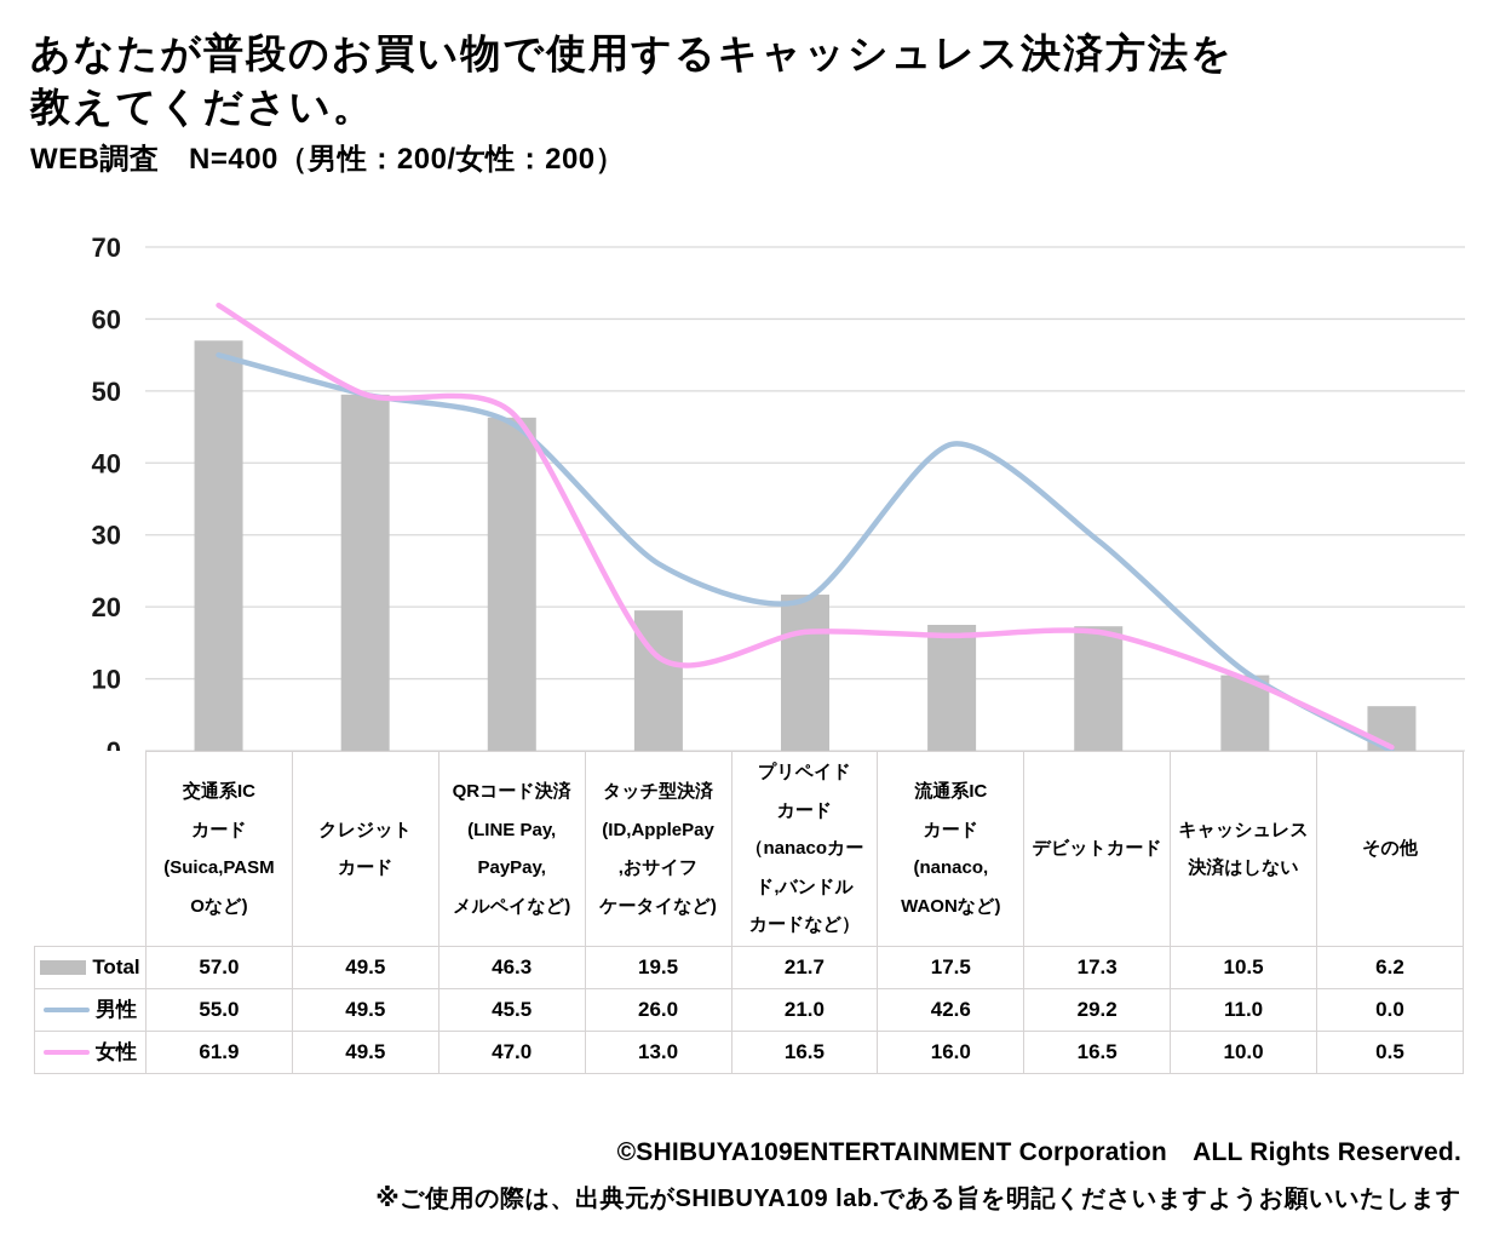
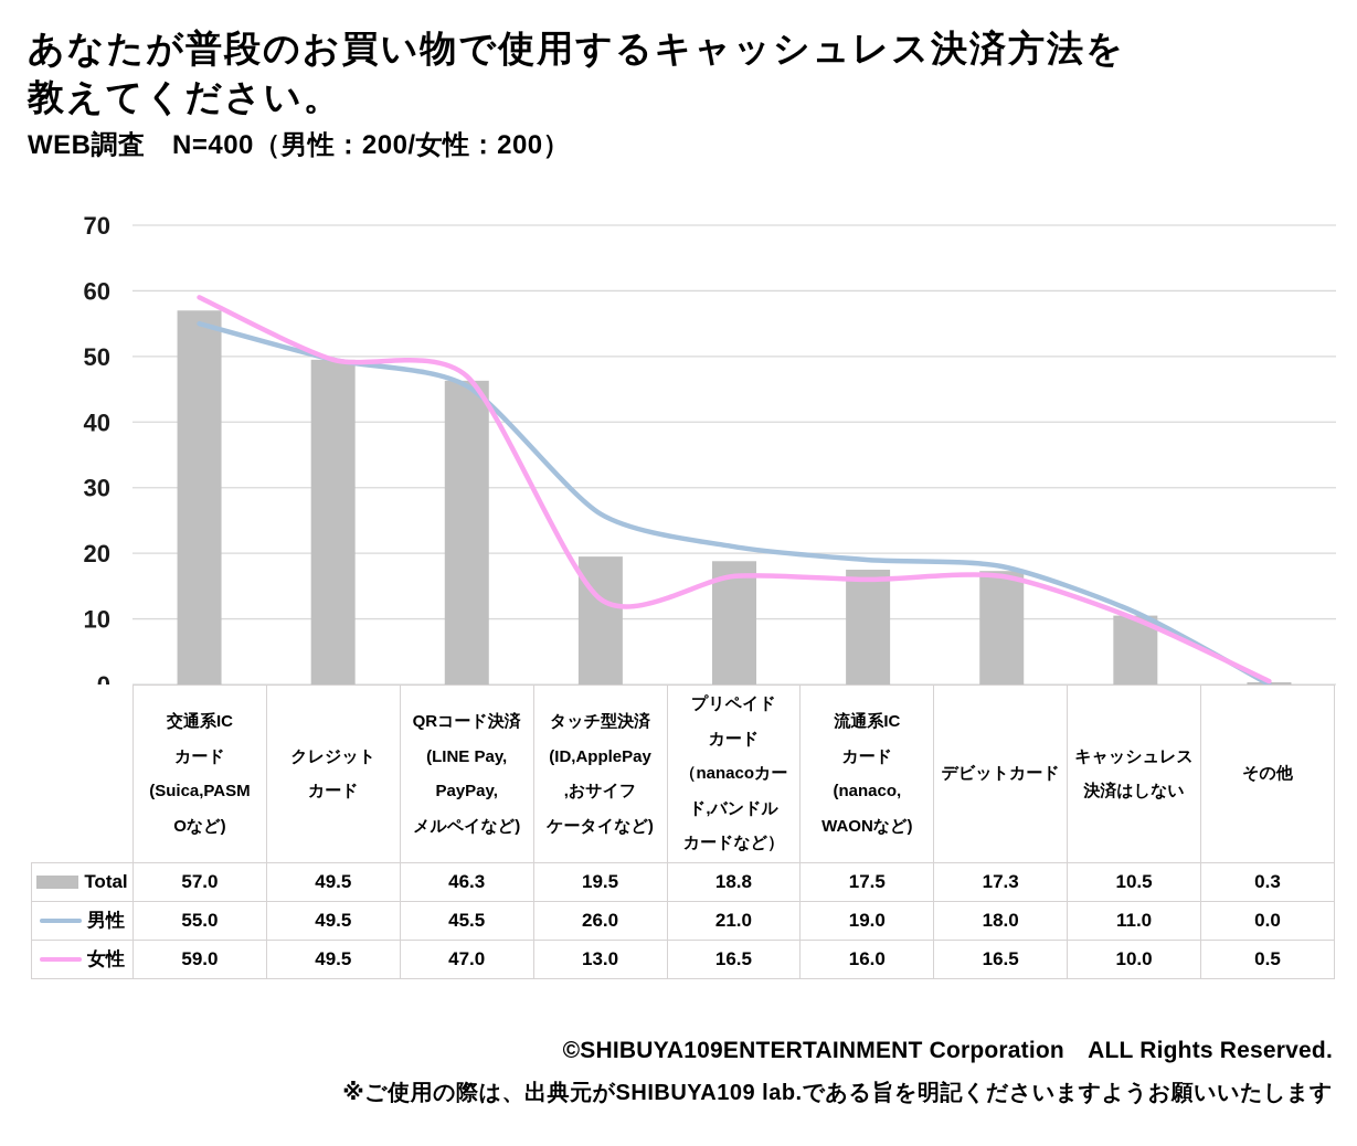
女性/交通系IC カード (Suica,PASM Oなど): 61.9 -> 59.0
Total/プリペイド カード （nanacoカー ド,バンドル カードなど）: 21.7 -> 18.8
男性/流通系IC カード (nanaco, WAONなど): 42.6 -> 19.0
男性/デビットカード: 29.2 -> 18.0
Total/その他: 6.2 -> 0.3
